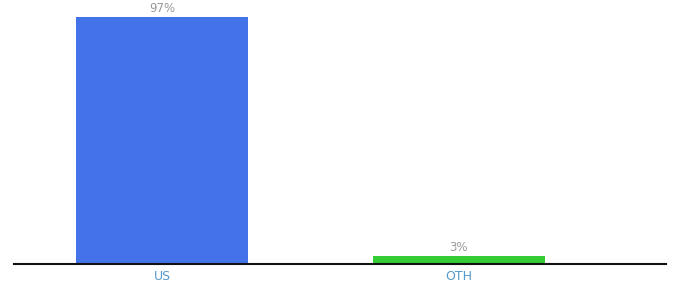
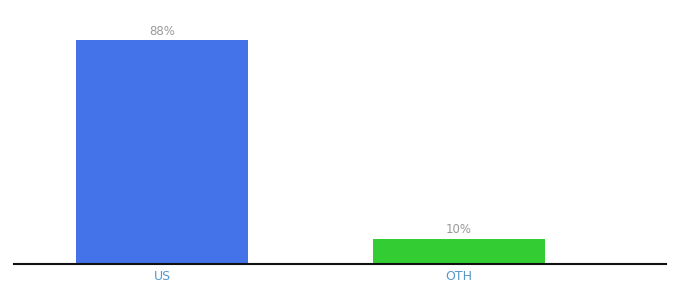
US: 97% -> 88%
OTH: 3% -> 10%
